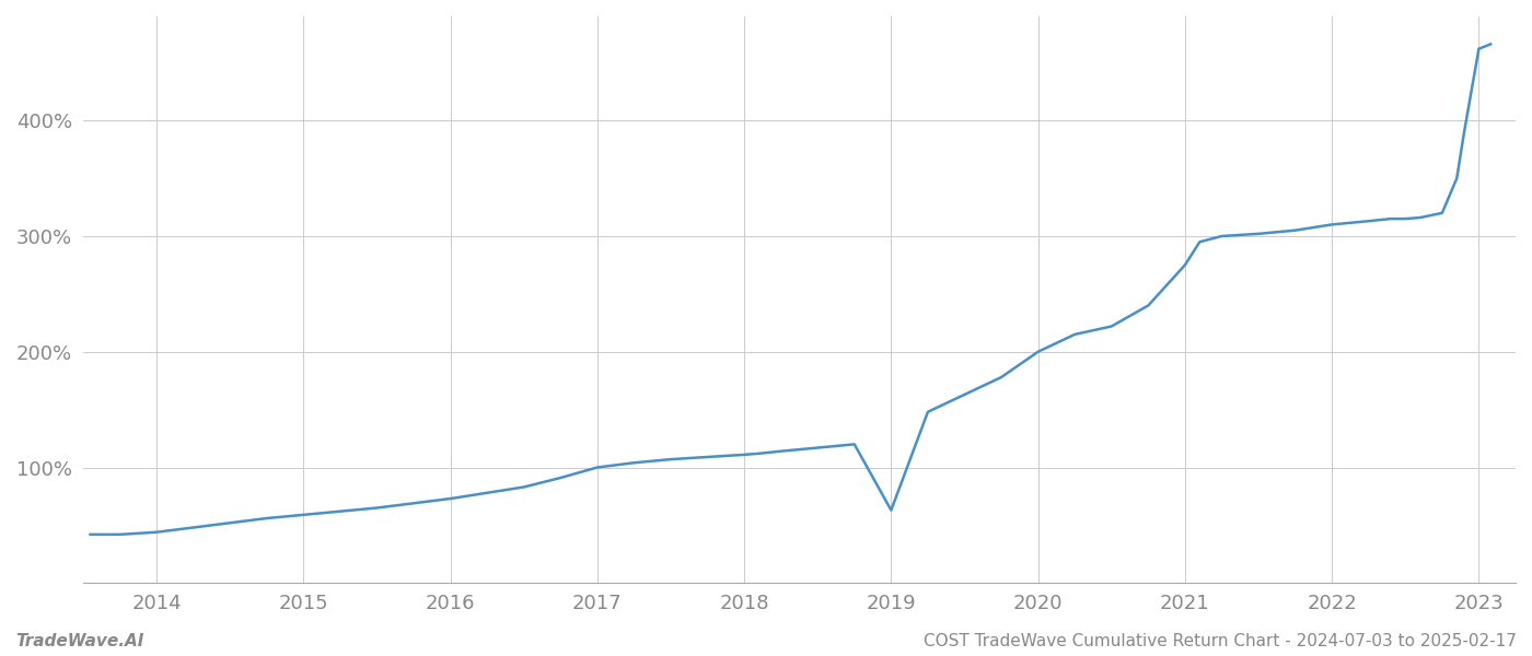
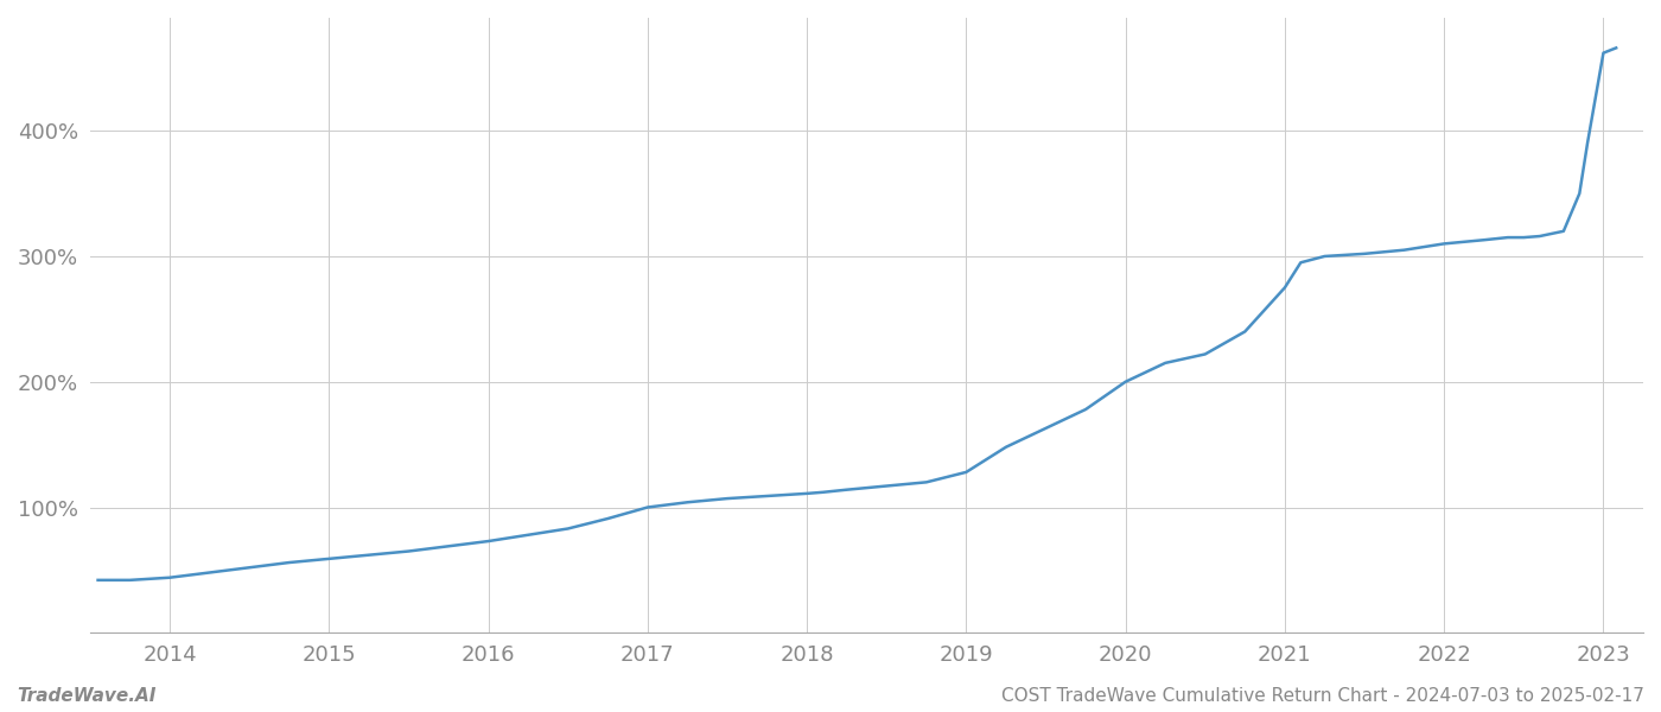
2019: 63% -> 128%
